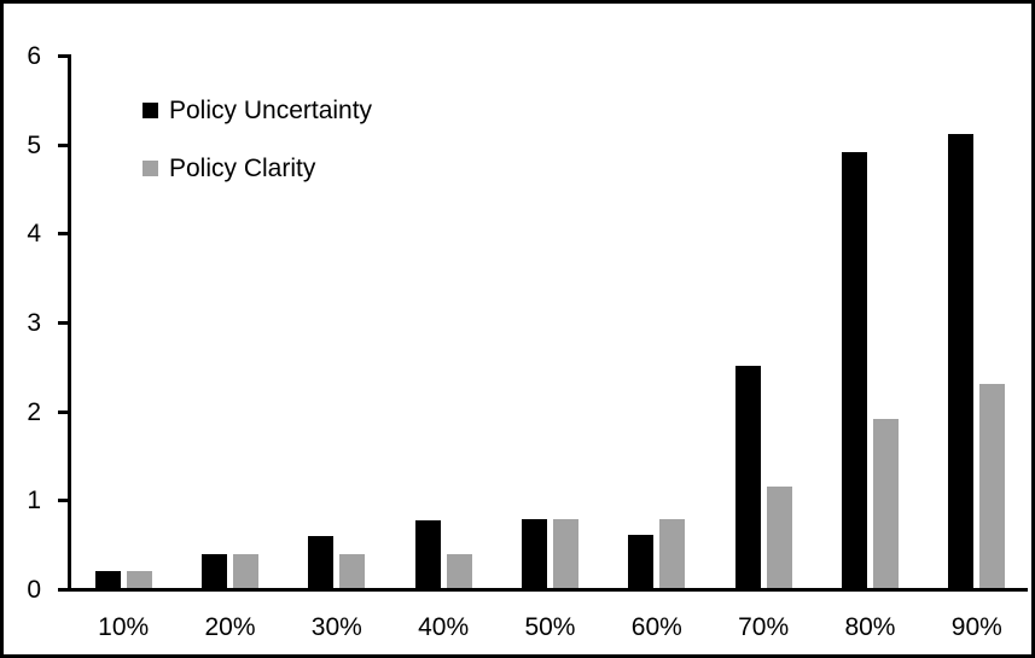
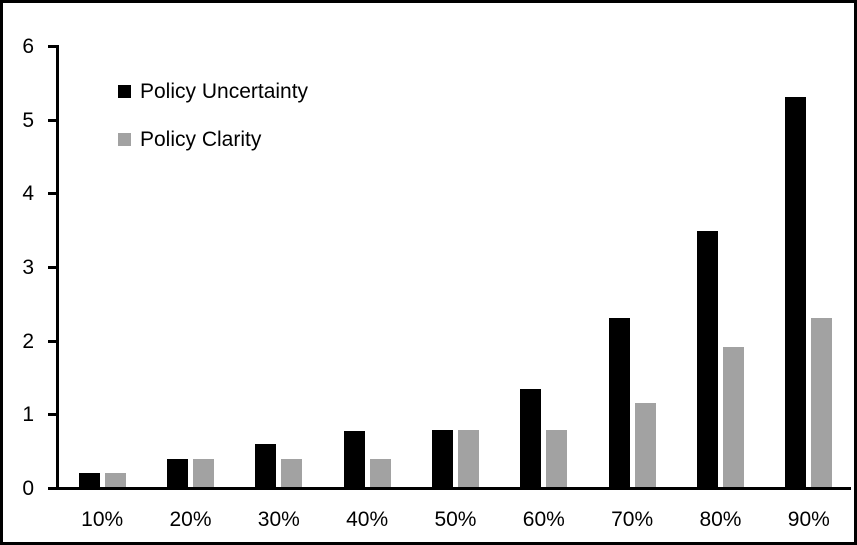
Policy Uncertainty/60%: 0.6 -> 1.3
Policy Uncertainty/70%: 2.5 -> 2.3
Policy Uncertainty/80%: 4.9 -> 3.5
Policy Uncertainty/90%: 5.1 -> 5.3
